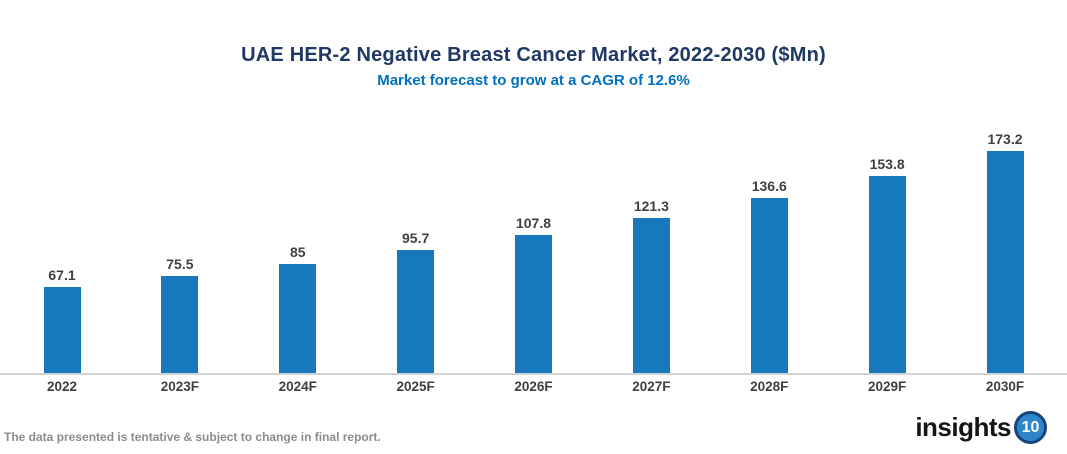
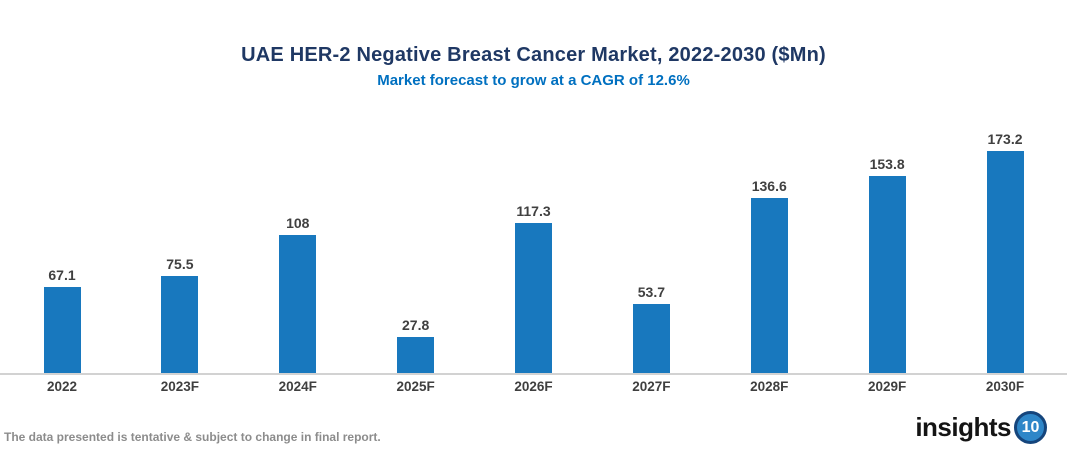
2024F: 85 -> 108
2025F: 95.7 -> 27.8
2026F: 107.8 -> 117.3
2027F: 121.3 -> 53.7
